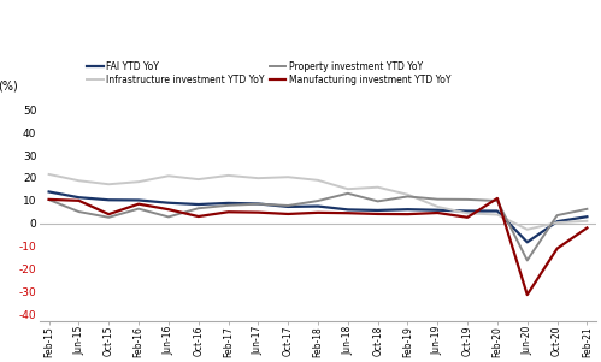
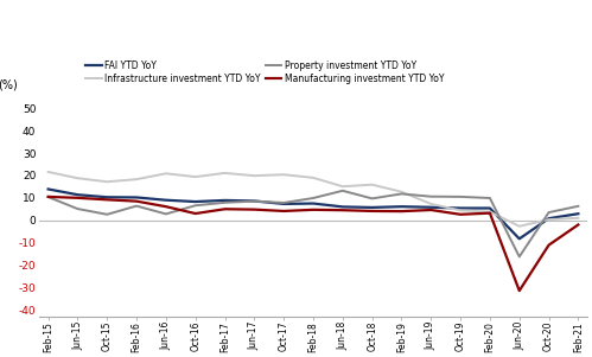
Manufacturing investment YTD YoY/Oct-15: 4 -> 9
Manufacturing investment YTD YoY/Feb-20: 11 -> 3
